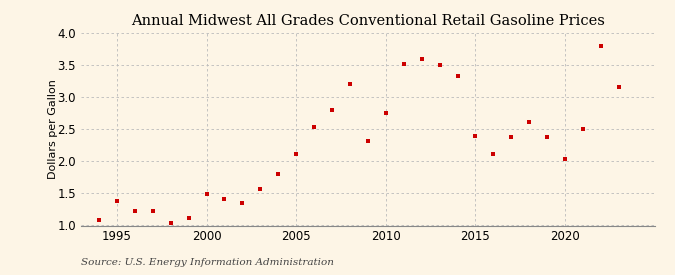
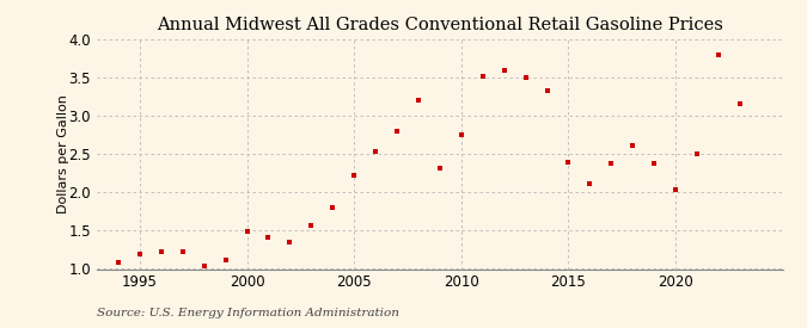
1995: 1.38 -> 1.19
2005: 2.12 -> 2.23
